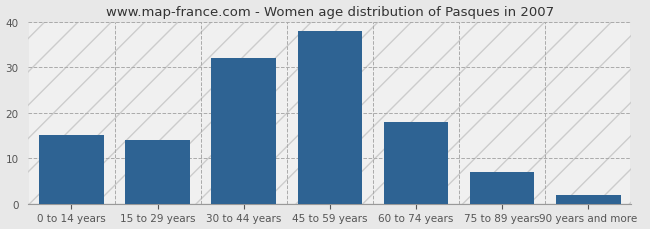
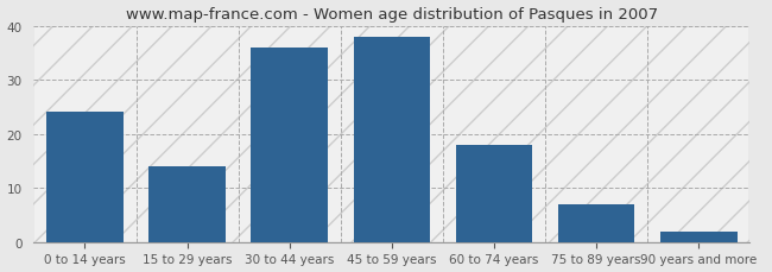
0 to 14 years: 15 -> 24
30 to 44 years: 32 -> 36
